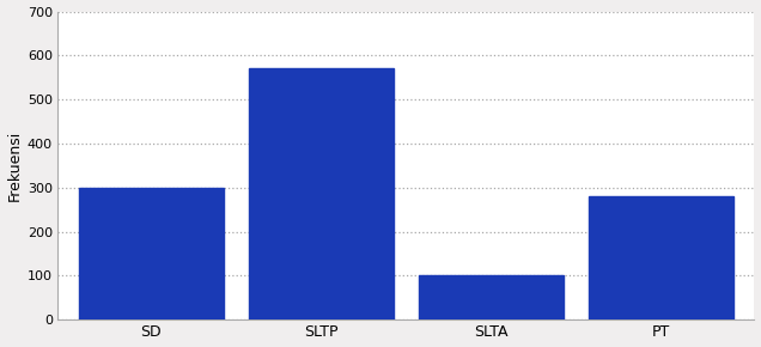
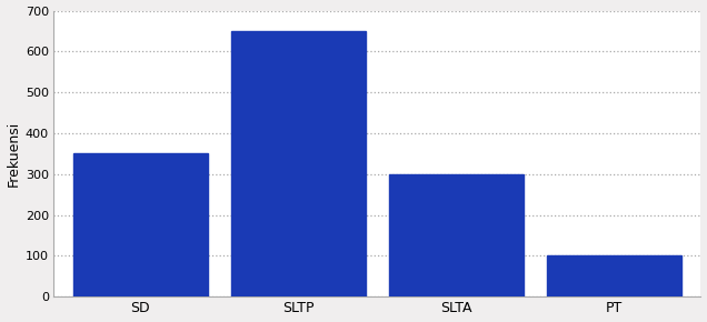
SD: 300 -> 350
SLTP: 570 -> 650
SLTA: 100 -> 300
PT: 280 -> 100
